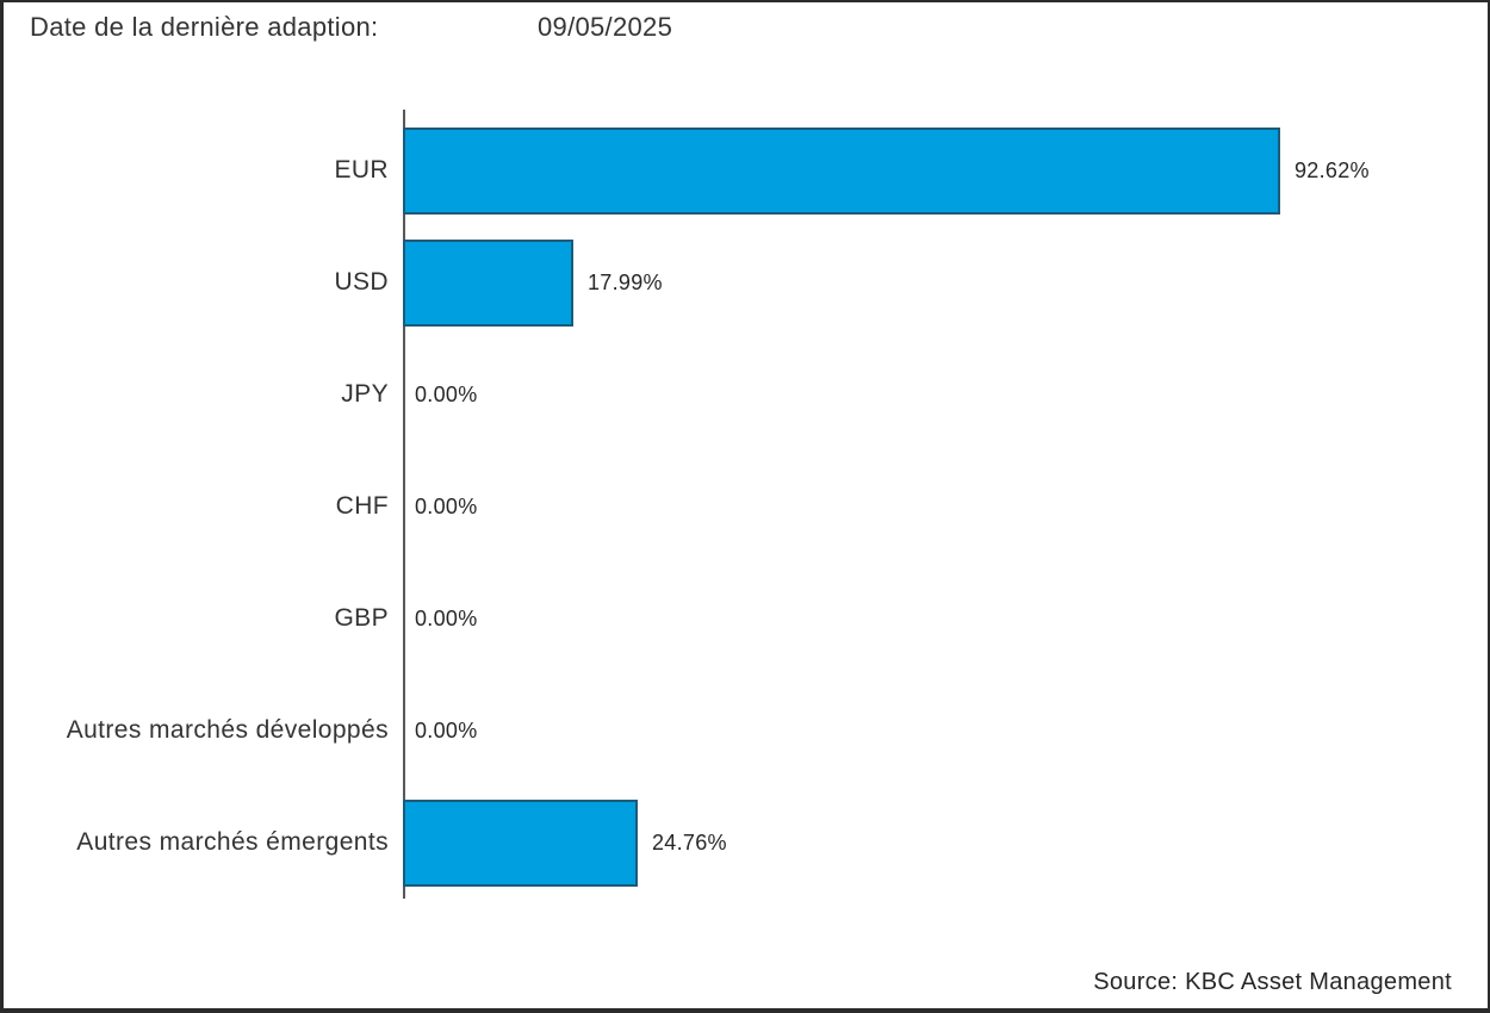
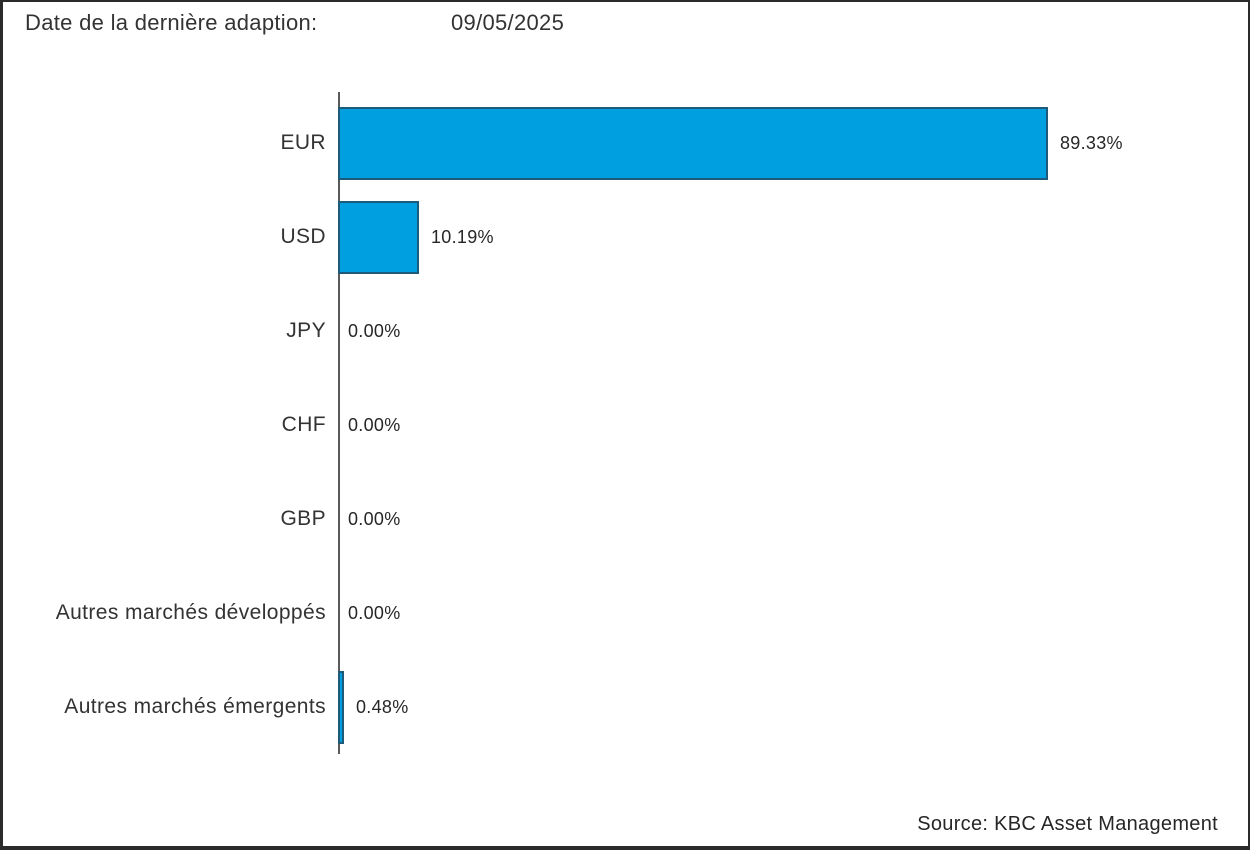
EUR: 92.62% -> 89.33%
USD: 17.99% -> 10.19%
Autres marchés émergents: 24.76% -> 0.48%
